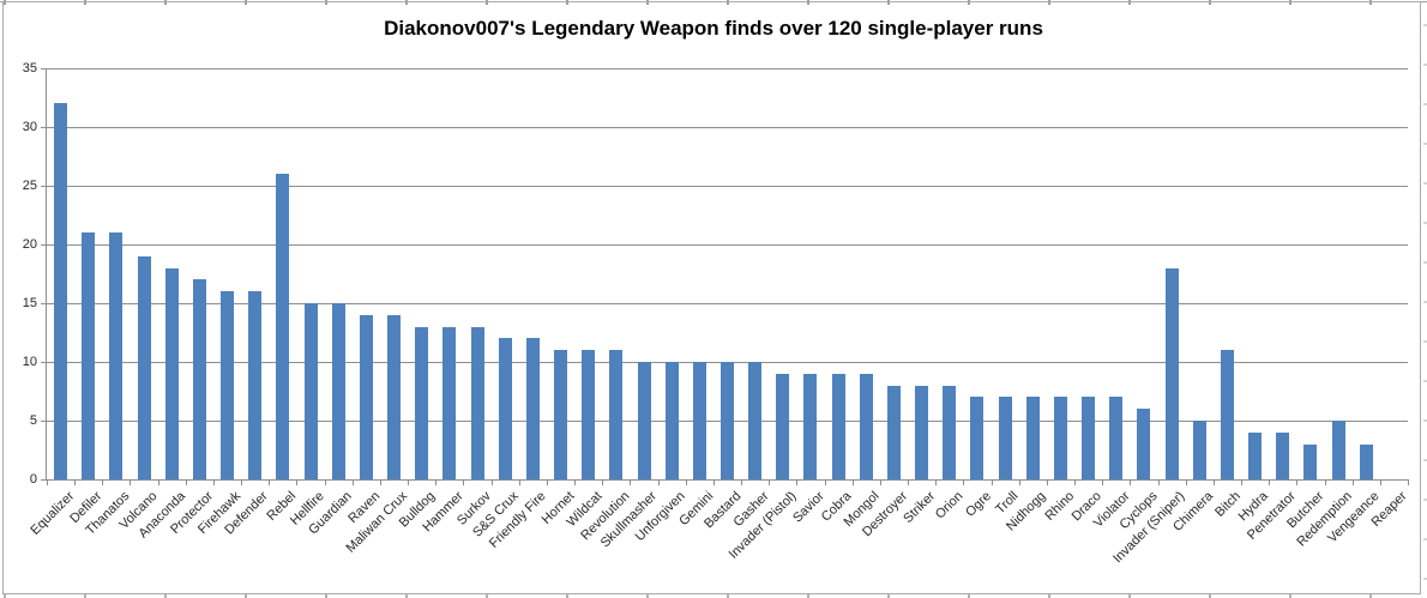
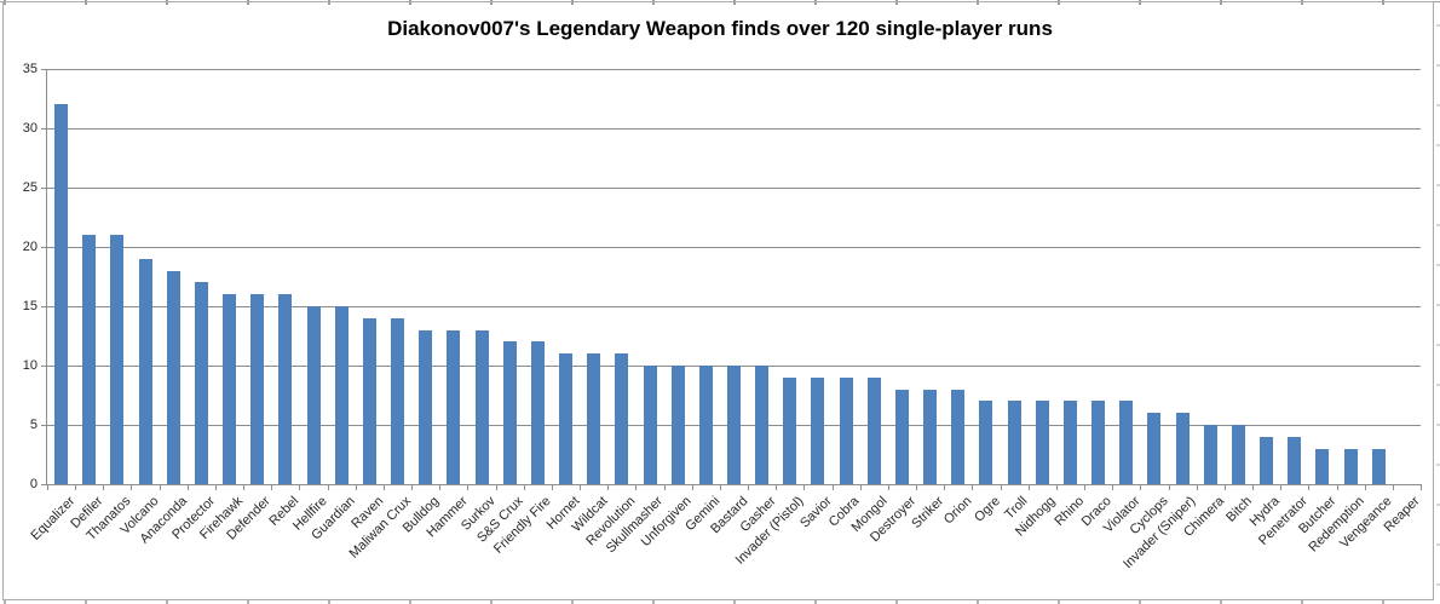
Rebel: 26 -> 16
Invader (Sniper): 18 -> 6
Bitch: 11 -> 5
Redemption: 5 -> 3
